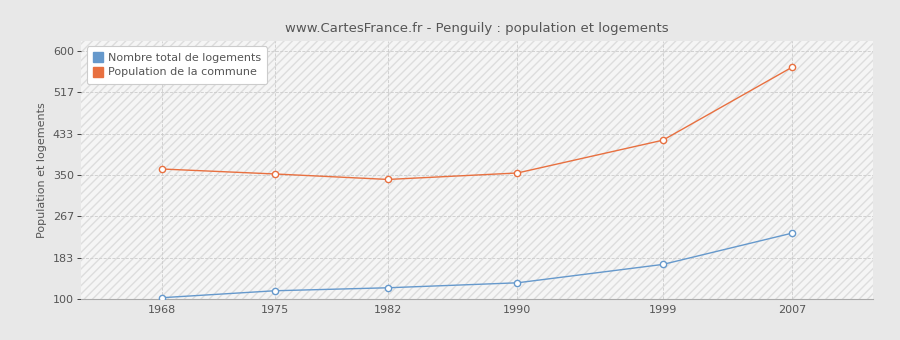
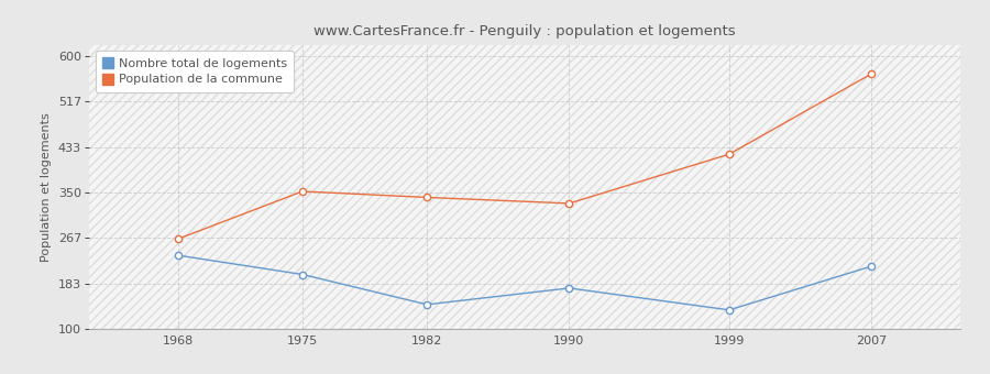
Nombre total de logements/1968: 103 -> 235
Population de la commune/1968: 362 -> 265
Nombre total de logements/1975: 117 -> 200
Nombre total de logements/1982: 123 -> 145
Nombre total de logements/1990: 133 -> 175
Population de la commune/1990: 354 -> 330
Nombre total de logements/1999: 170 -> 135
Nombre total de logements/2007: 233 -> 215
